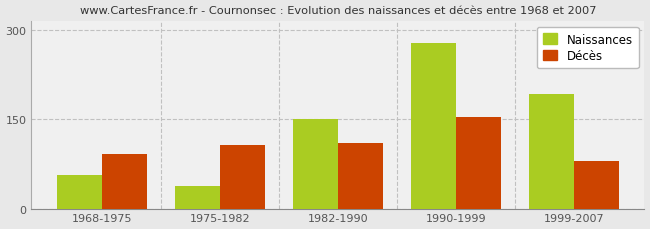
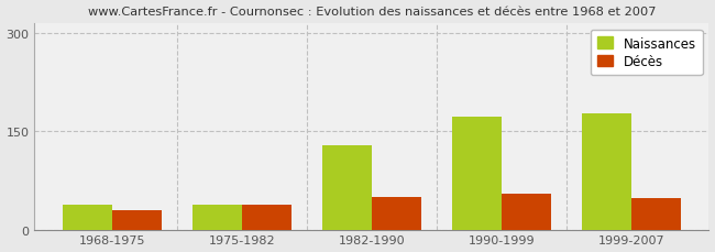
Naissances/1968-1975: 56 -> 38
Décès/1968-1975: 92 -> 30
Décès/1975-1982: 106 -> 38
Naissances/1982-1990: 150 -> 128
Décès/1982-1990: 110 -> 50
Naissances/1990-1999: 278 -> 172
Décès/1990-1999: 154 -> 55
Naissances/1999-2007: 192 -> 178
Décès/1999-2007: 80 -> 48
